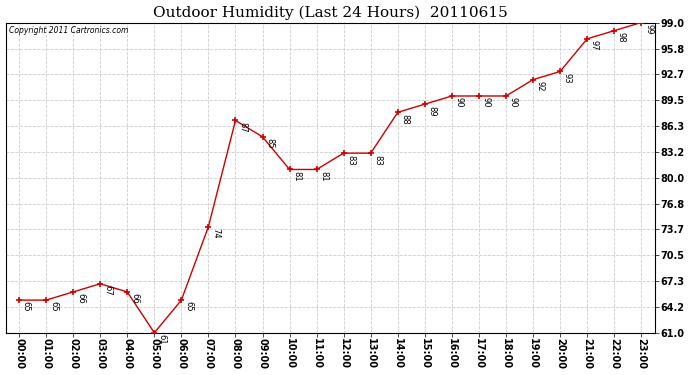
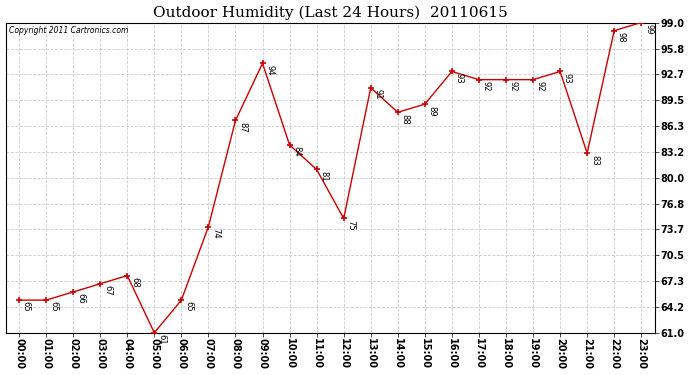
04:00: 66 -> 68
09:00: 85 -> 94
10:00: 81 -> 84
12:00: 83 -> 75
13:00: 83 -> 91
16:00: 90 -> 93
17:00: 90 -> 92
18:00: 90 -> 92
21:00: 97 -> 83
